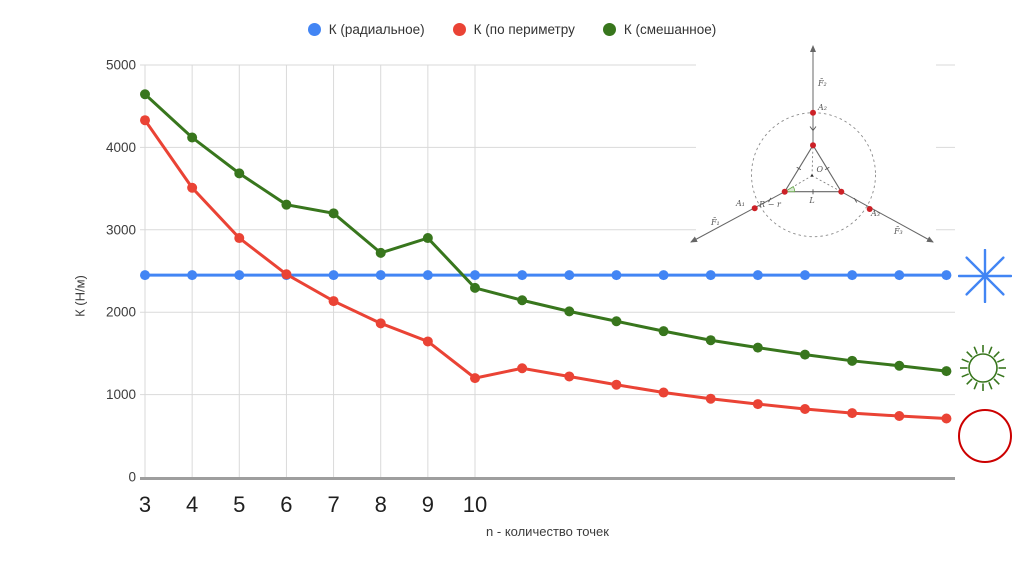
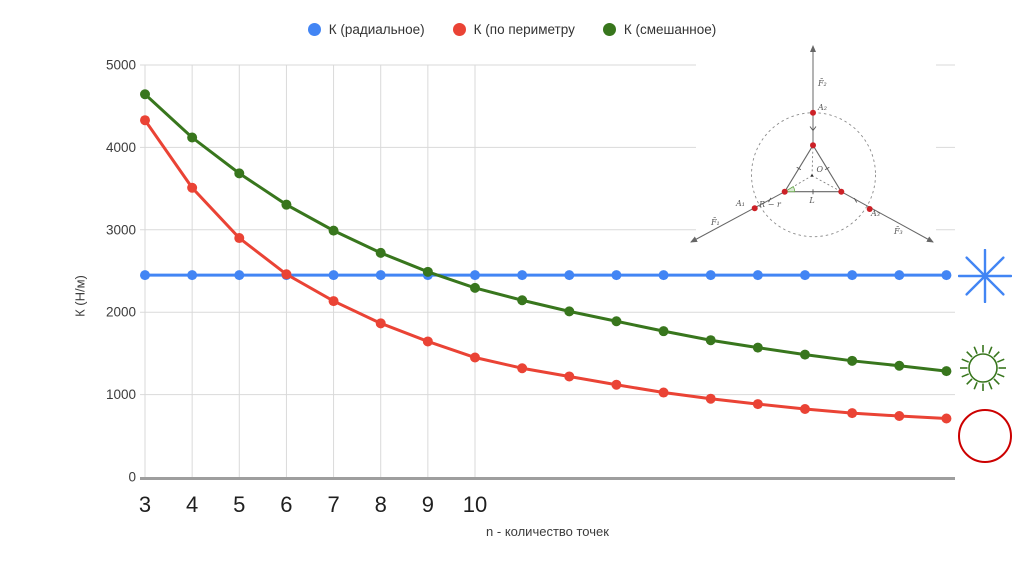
К (смешанное)/7: 3200 -> 3000
К (смешанное)/9: 2900 -> 2500
К (по периметру/10: 1200 -> 1400
